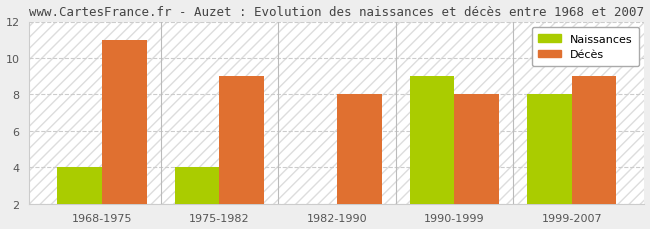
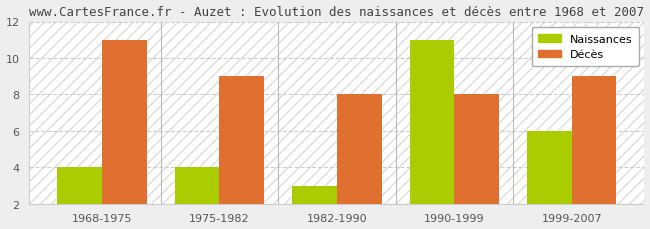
Naissances/1982-1990: 2 -> 3
Naissances/1990-1999: 9 -> 11
Naissances/1999-2007: 8 -> 6
